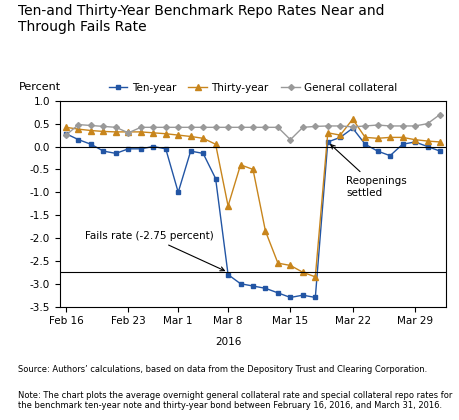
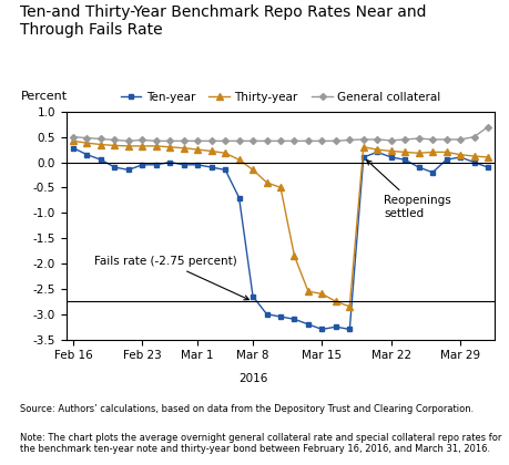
General collateral/Feb 16: 0.25 -> 0.50
General collateral/Feb 23: 0.30 -> 0.44
Ten-year/Mar 1: -1.00 -> -0.05
Ten-year/Mar 8: -2.80 -> -2.65
Thirty-year/Mar 8: -1.30 -> -0.15
General collateral/Mar 15: 0.15 -> 0.42
Ten-year/Mar 22: 0.40 -> 0.10
Thirty-year/Mar 22: 0.60 -> 0.22
